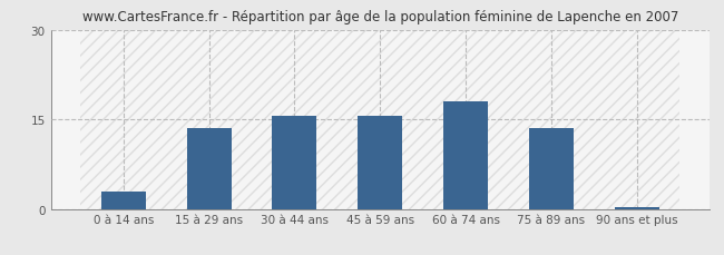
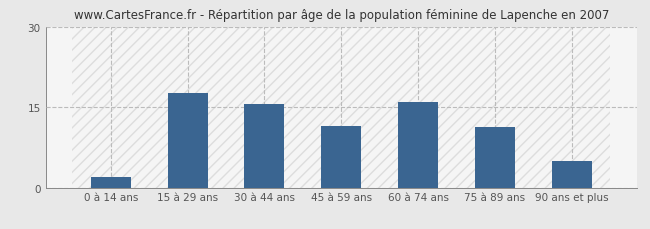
0 à 14 ans: 3.0 -> 2.0
15 à 29 ans: 13.5 -> 17.6
45 à 59 ans: 15.5 -> 11.4
60 à 74 ans: 18.0 -> 16.0
75 à 89 ans: 13.5 -> 11.2
90 ans et plus: 0.3 -> 5.0
